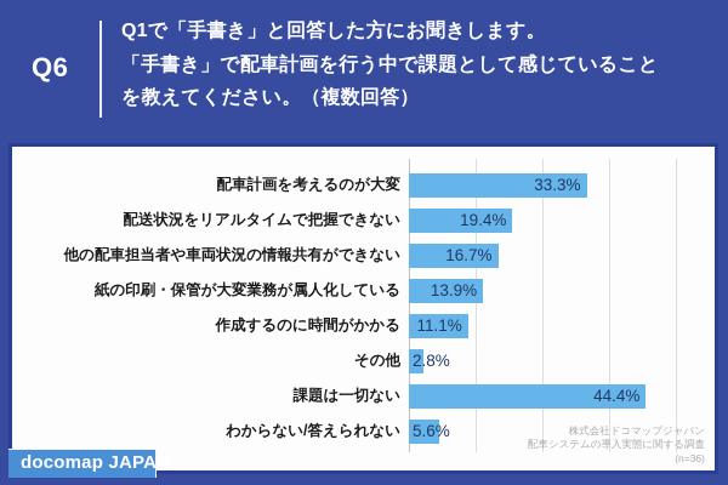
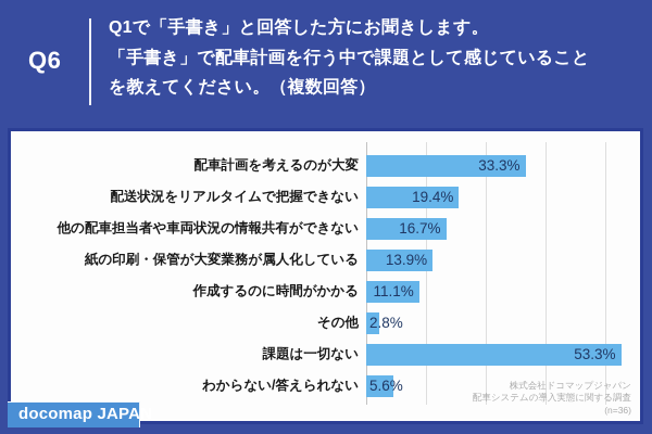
課題は一切ない: 44.4% -> 53.3%
